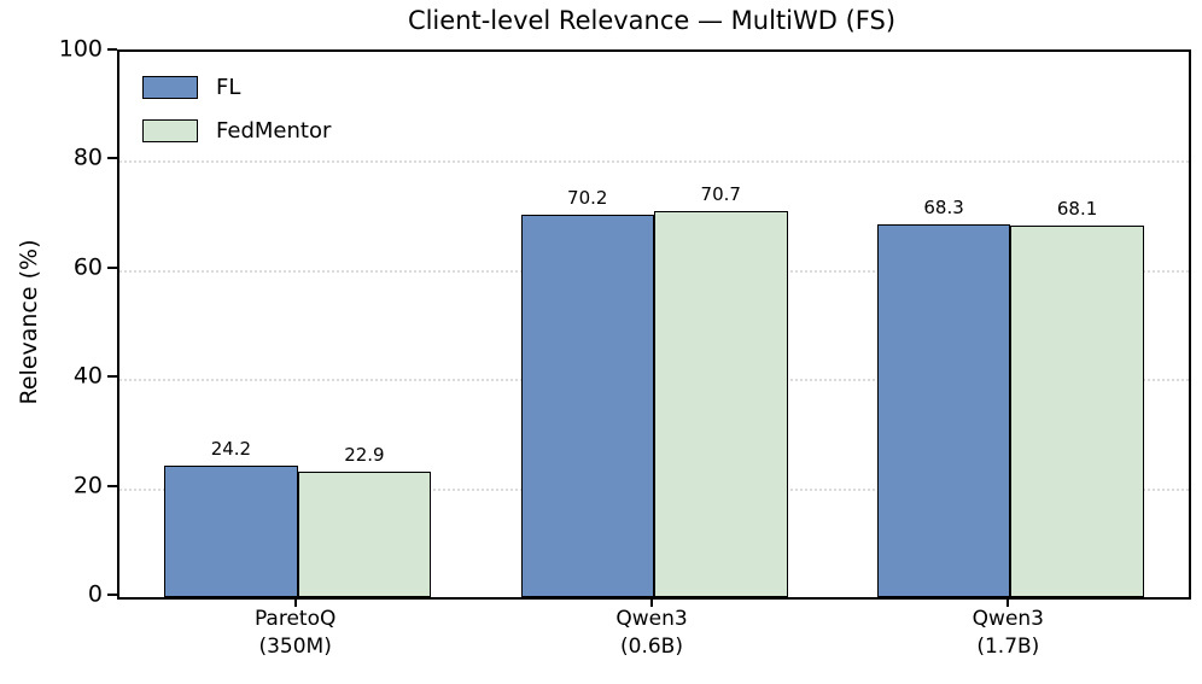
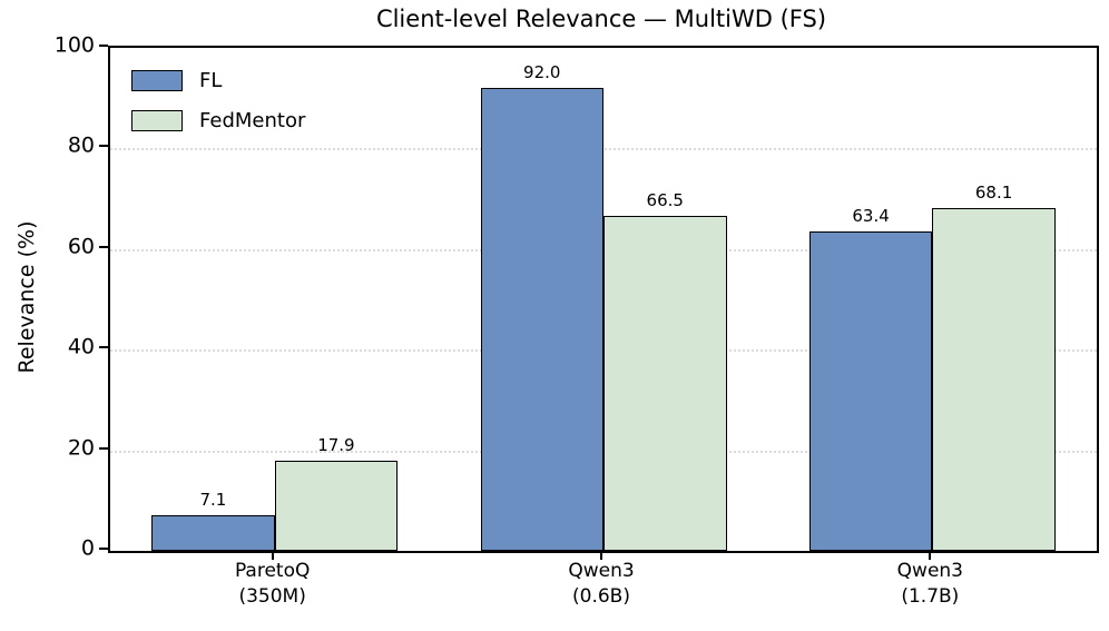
FL/ParetoQ (350M): 24.2 -> 7.1
FedMentor/ParetoQ (350M): 22.9 -> 17.9
FL/Qwen3 (0.6B): 70.2 -> 92.0
FedMentor/Qwen3 (0.6B): 70.7 -> 66.5
FL/Qwen3 (1.7B): 68.3 -> 63.4
